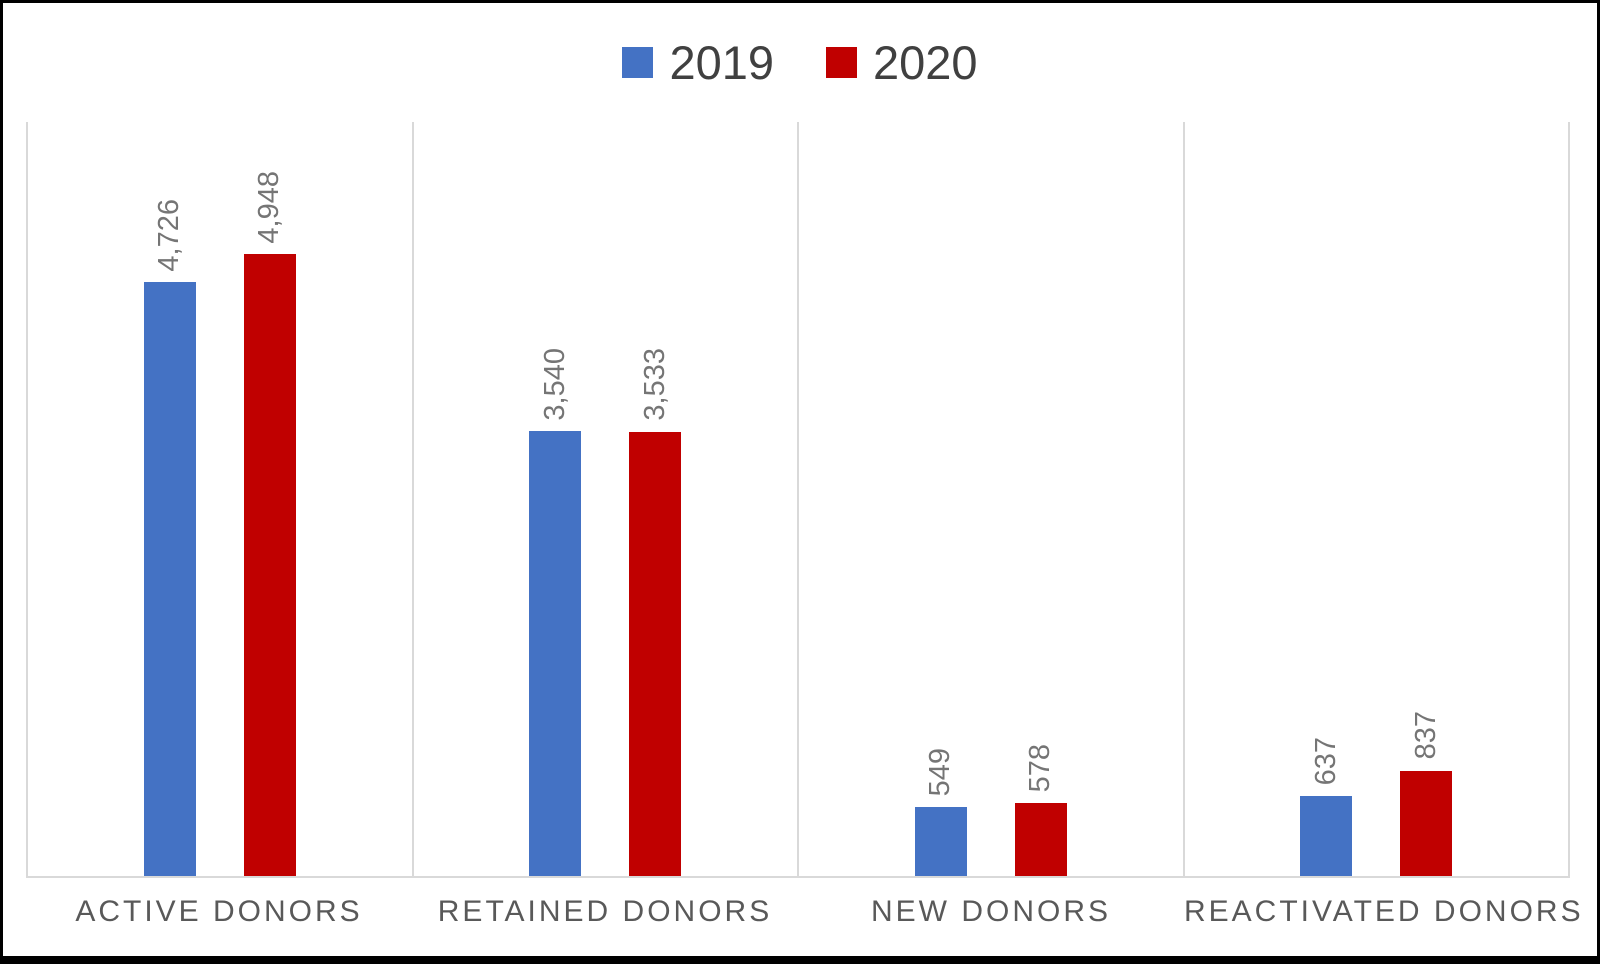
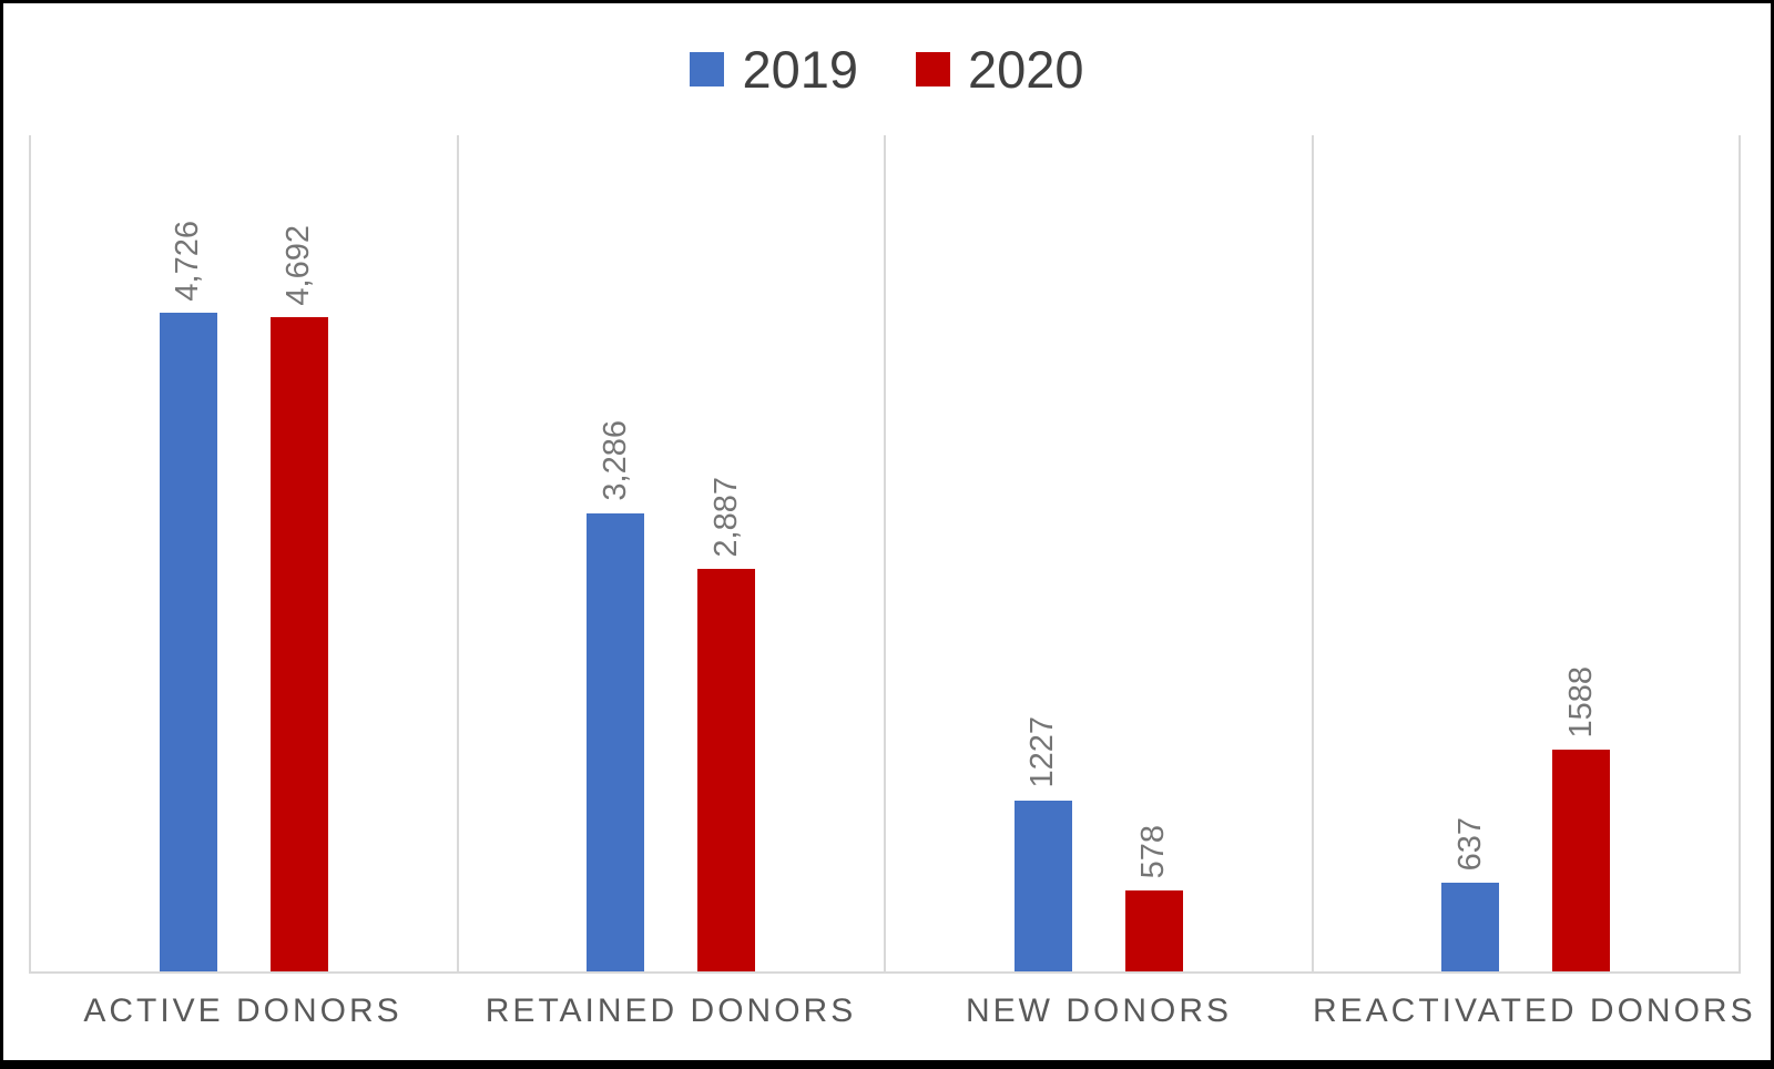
2020/ACTIVE DONORS: 4,948 -> 4,692
2019/RETAINED DONORS: 3,540 -> 3,286
2020/RETAINED DONORS: 3,533 -> 2,887
2019/NEW DONORS: 549 -> 1227
2020/REACTIVATED DONORS: 837 -> 1588
